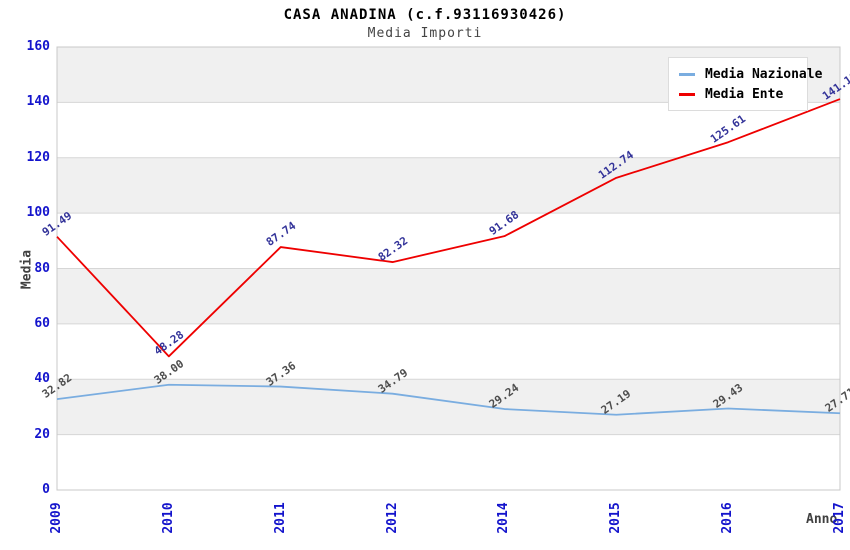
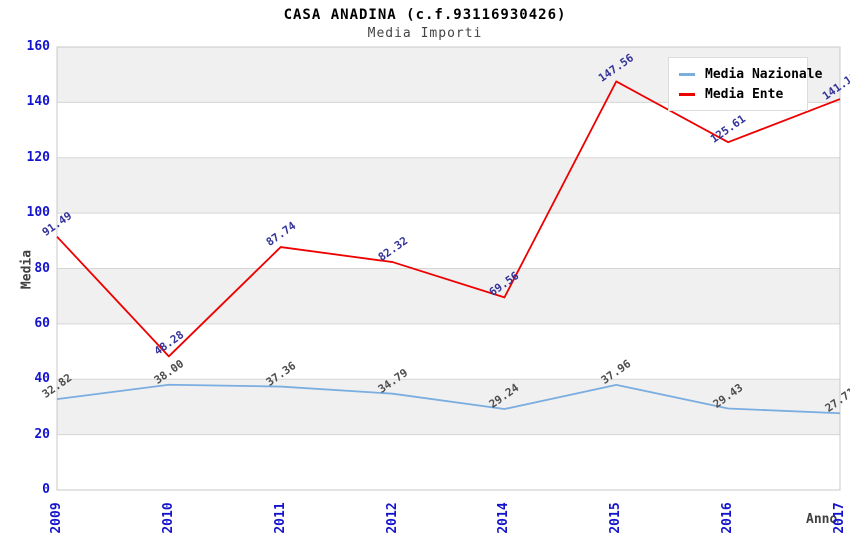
Media Ente/2014: 91.68 -> 69.56
Media Nazionale/2015: 27.19 -> 37.96
Media Ente/2015: 112.74 -> 147.56
